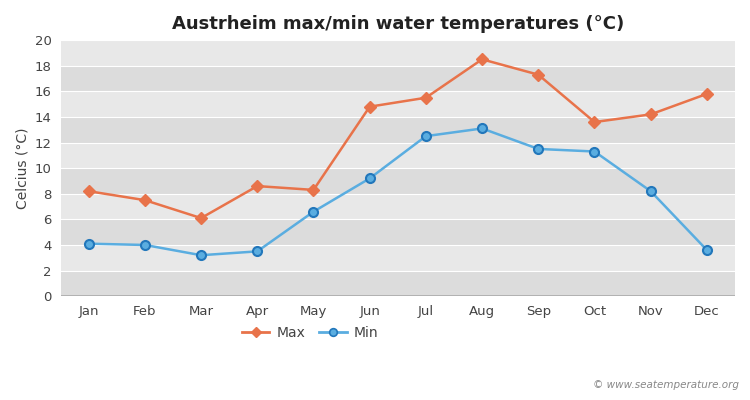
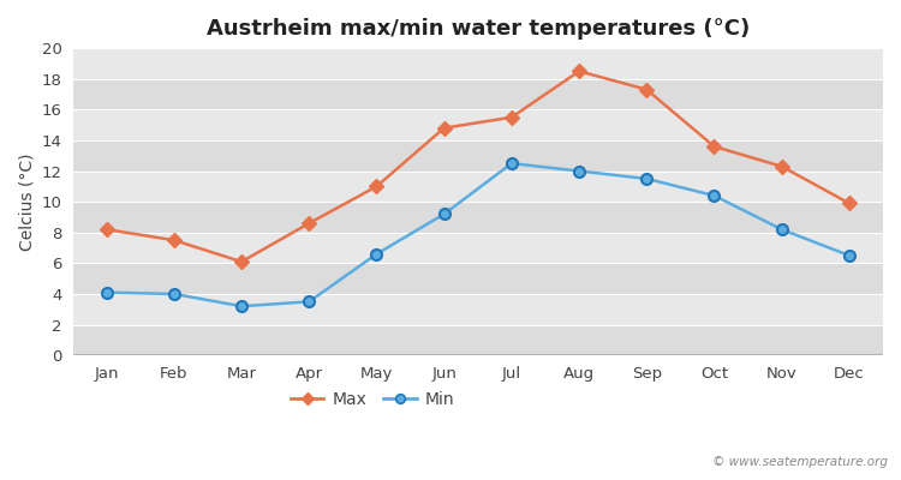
Max/May: 8.3 -> 11.0
Min/Aug: 13.1 -> 12.0
Min/Oct: 11.3 -> 10.4
Max/Nov: 14.2 -> 12.3
Max/Dec: 15.8 -> 9.9
Min/Dec: 3.6 -> 6.5
